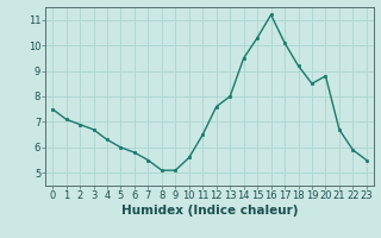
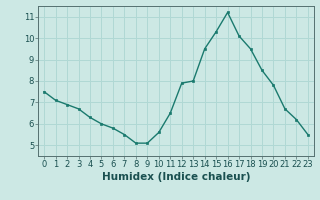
12: 7.6 -> 7.9
18: 9.2 -> 9.5
20: 8.8 -> 7.8
22: 5.9 -> 6.2
